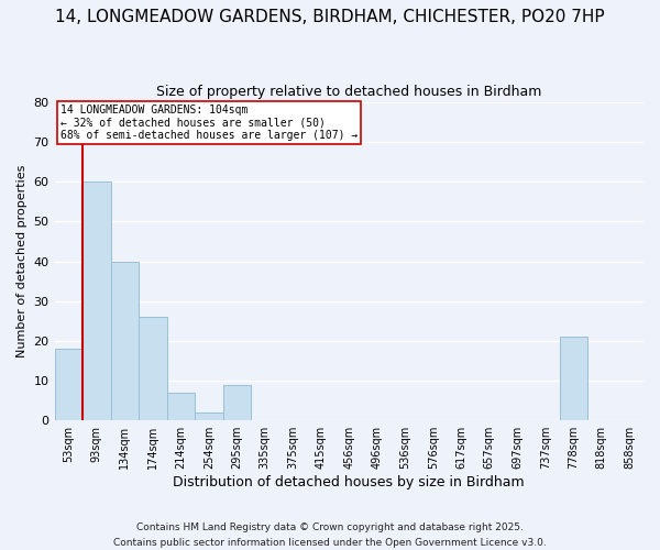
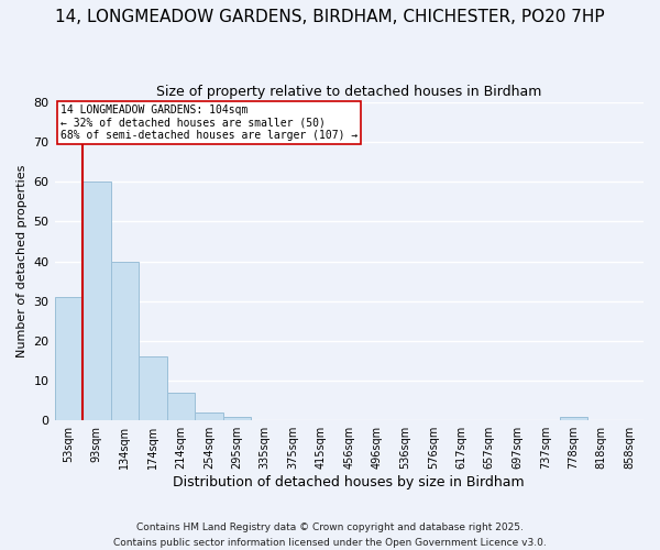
53sqm: 18 -> 31
174sqm: 26 -> 16
295sqm: 9 -> 1
778sqm: 21 -> 1
